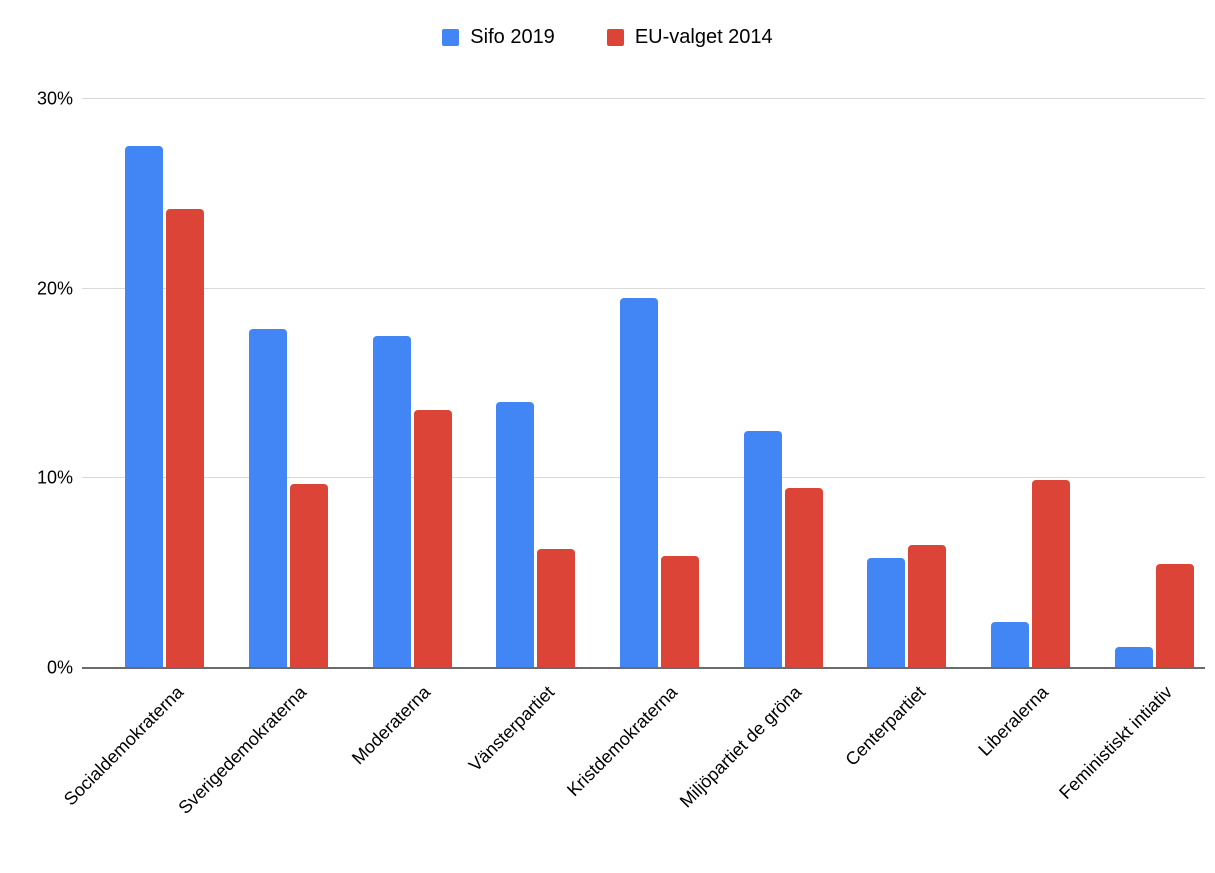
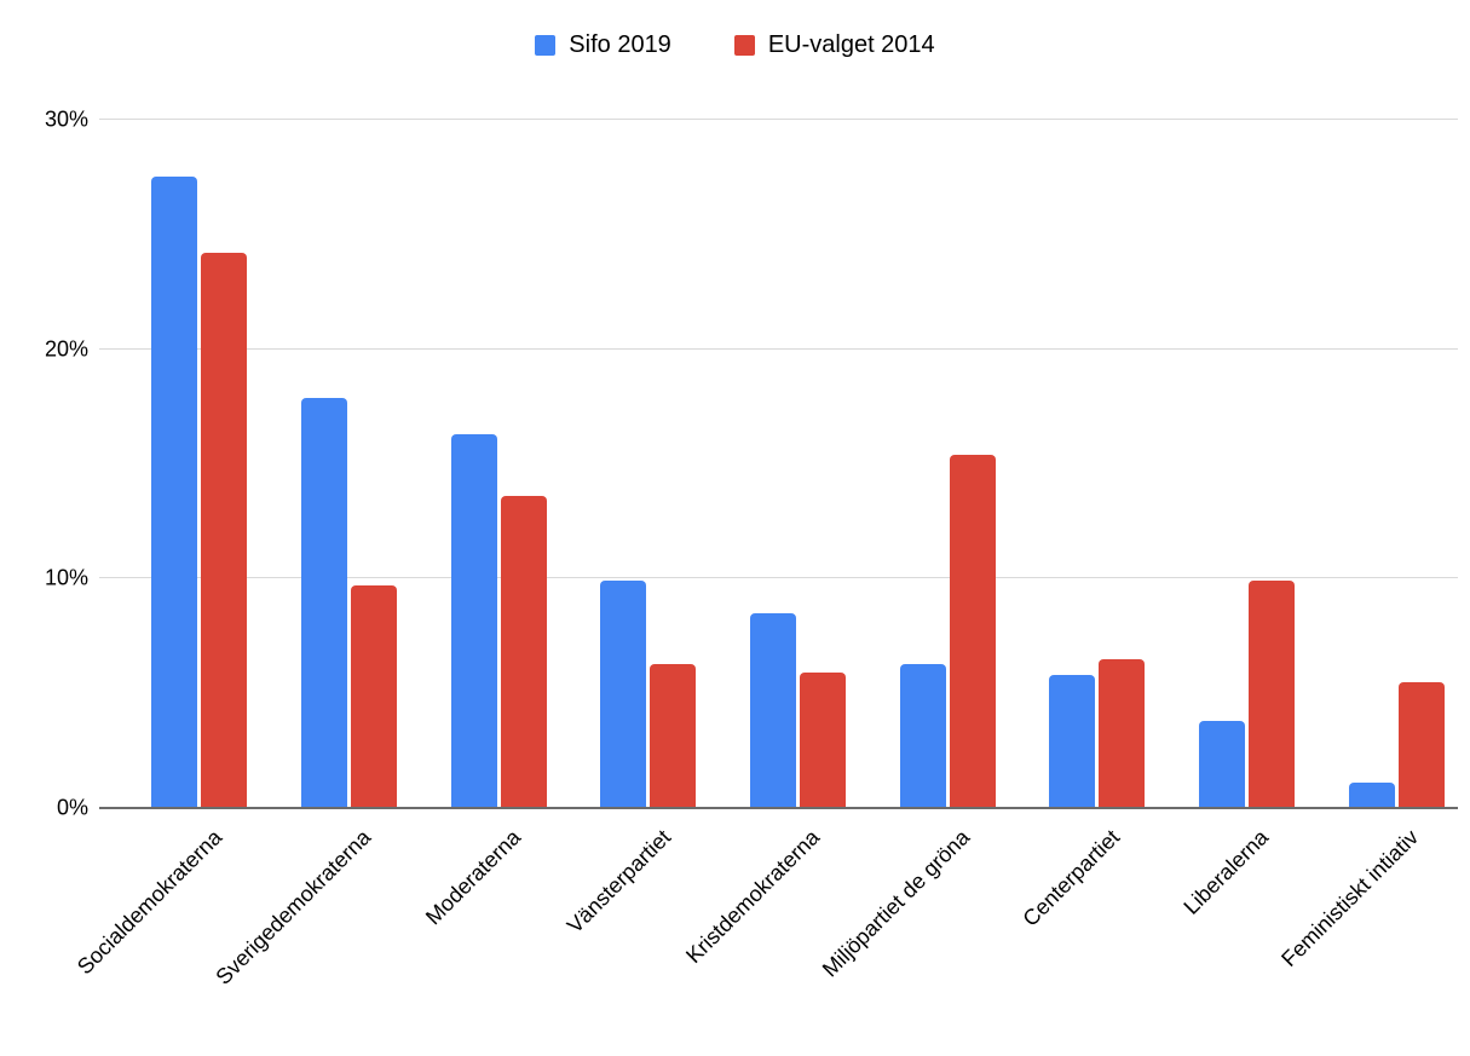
Sifo 2019/Moderaterna: 17.5% -> 16.3%
Sifo 2019/Vänsterpartiet: 14.0% -> 9.9%
Sifo 2019/Kristdemokraterna: 19.5% -> 8.5%
Sifo 2019/Miljöpartiet de gröna: 12.5% -> 6.3%
EU-valget 2014/Miljöpartiet de gröna: 9.5% -> 15.4%
Sifo 2019/Liberalerna: 2.4% -> 3.8%
